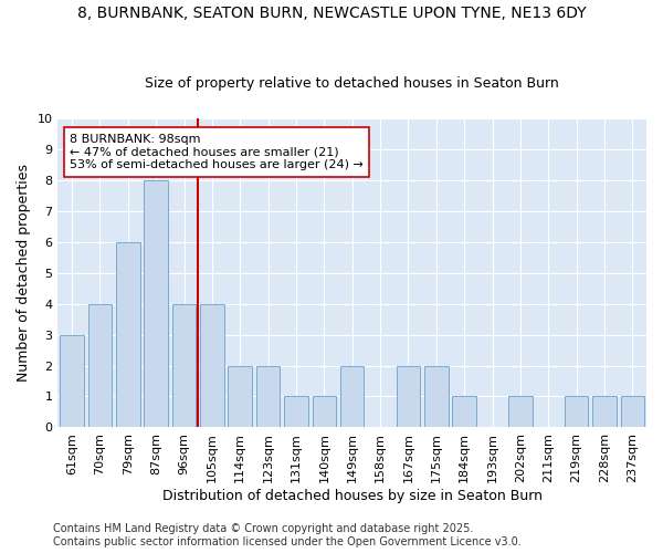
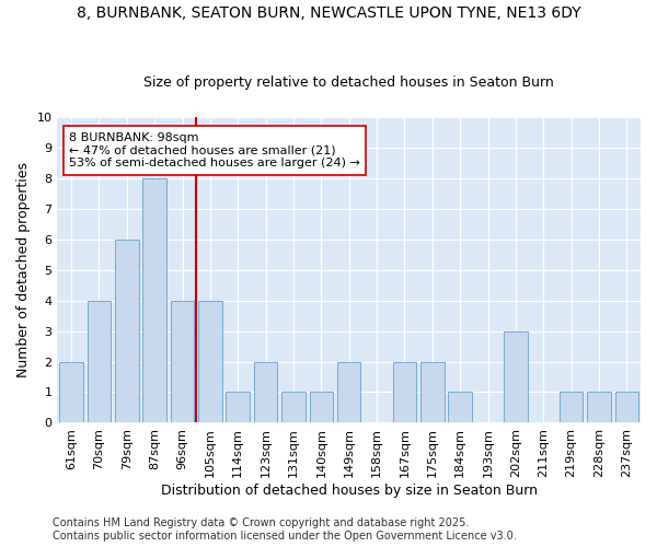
61sqm: 3 -> 2
114sqm: 2 -> 1
202sqm: 1 -> 3
